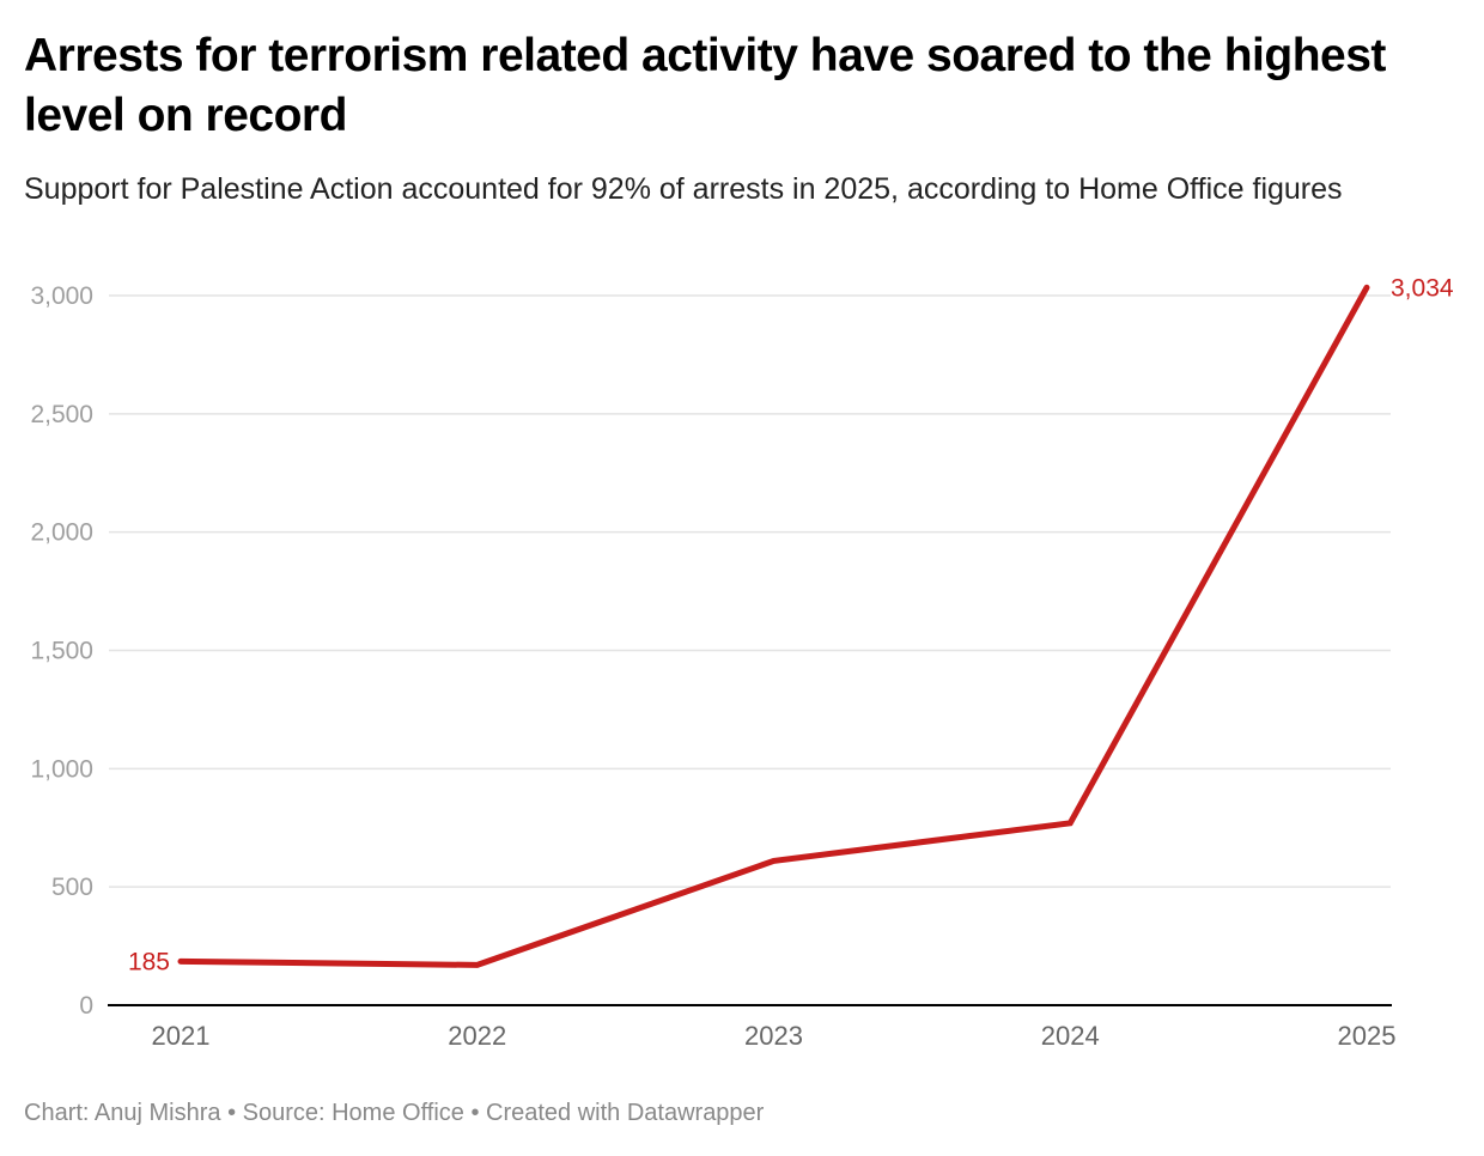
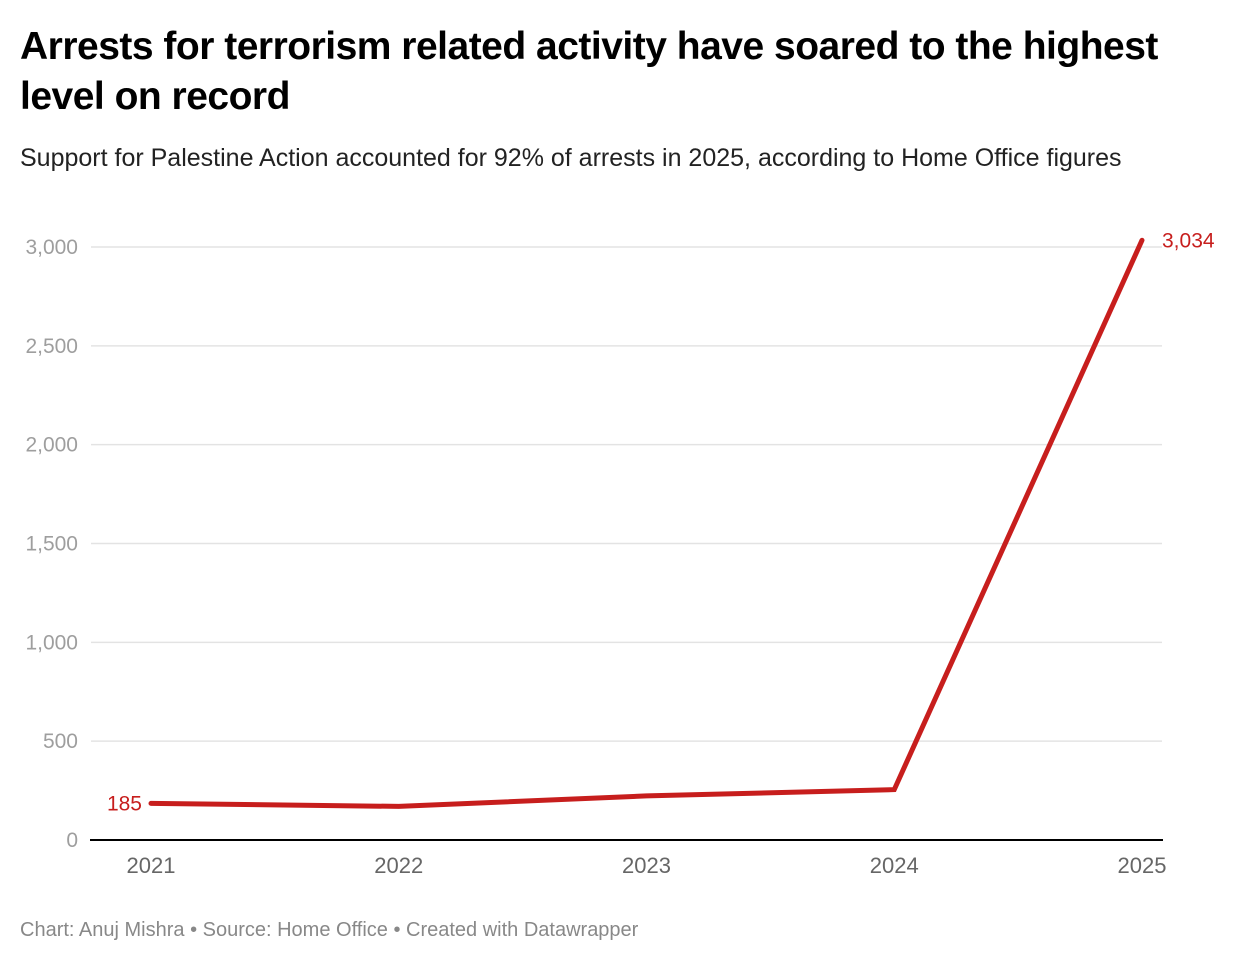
2023: 610 -> 220
2024: 770 -> 260
